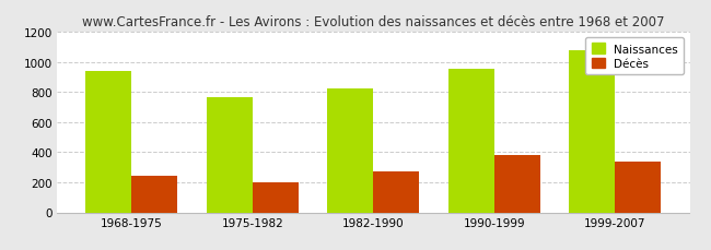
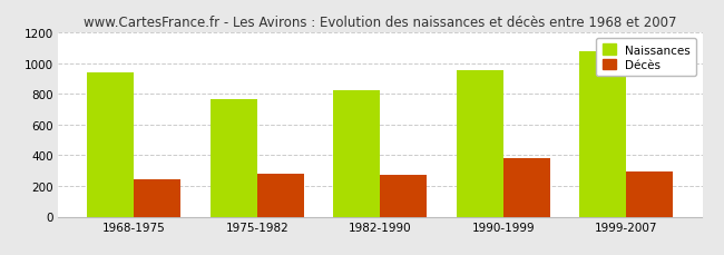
Décès/1975-1982: 200 -> 280
Décès/1999-2007: 340 -> 290
